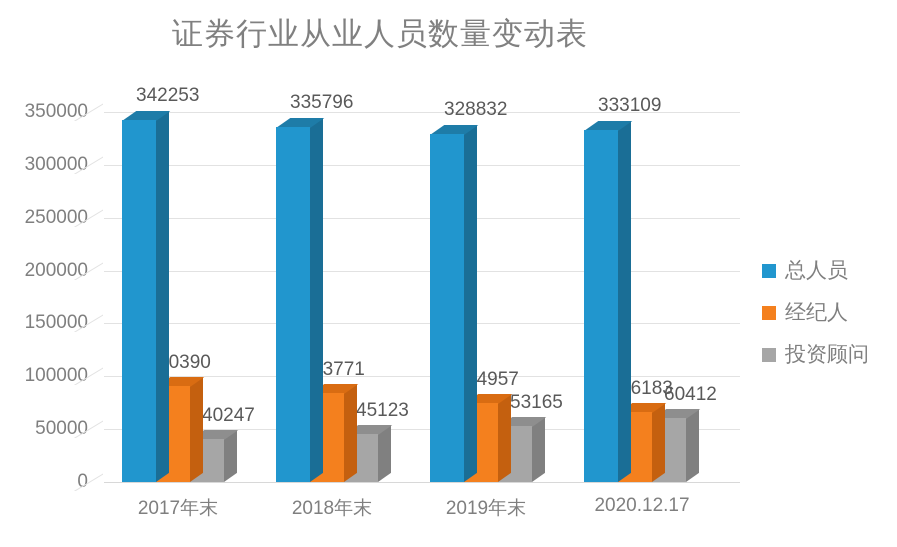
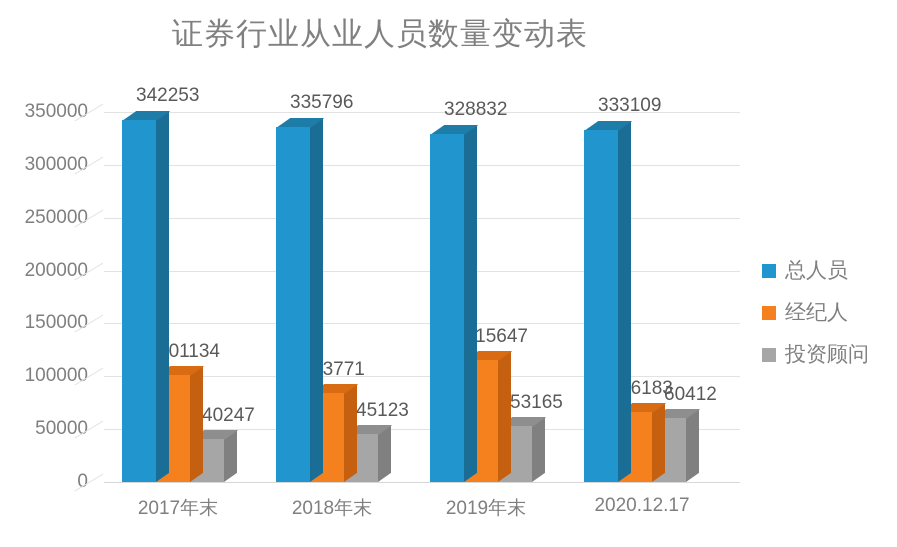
经纪人/2017年末: 90390 -> 101134
经纪人/2019年末: 74957 -> 115647
